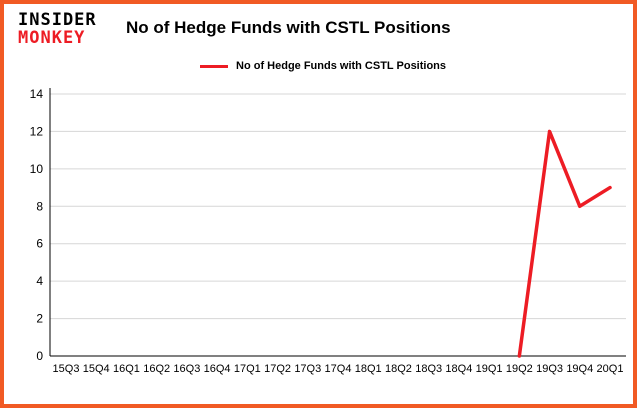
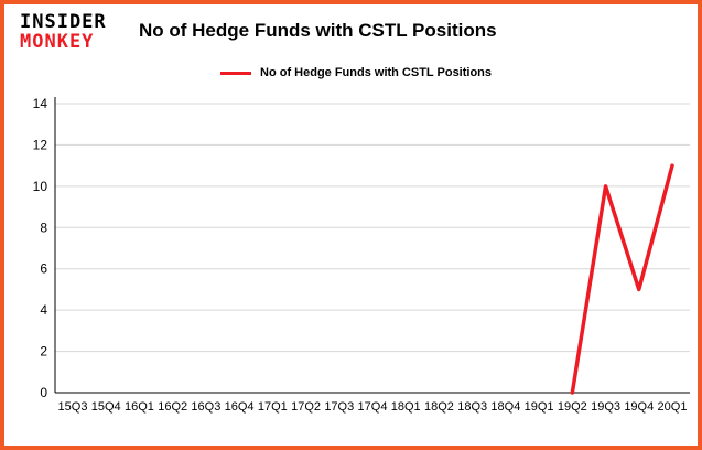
19Q3: 12 -> 10
19Q4: 8 -> 5
20Q1: 9 -> 11
